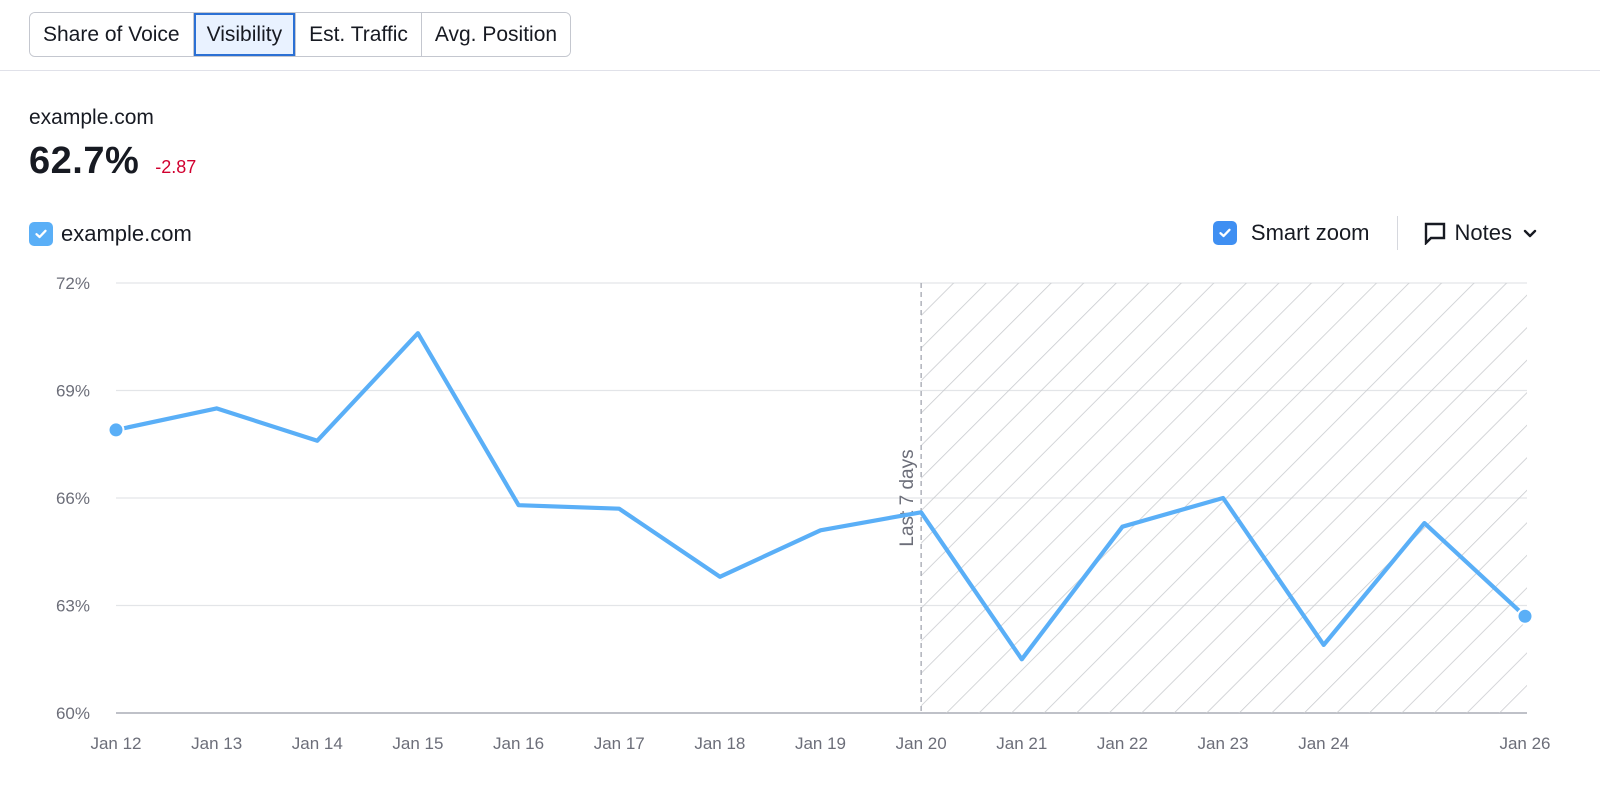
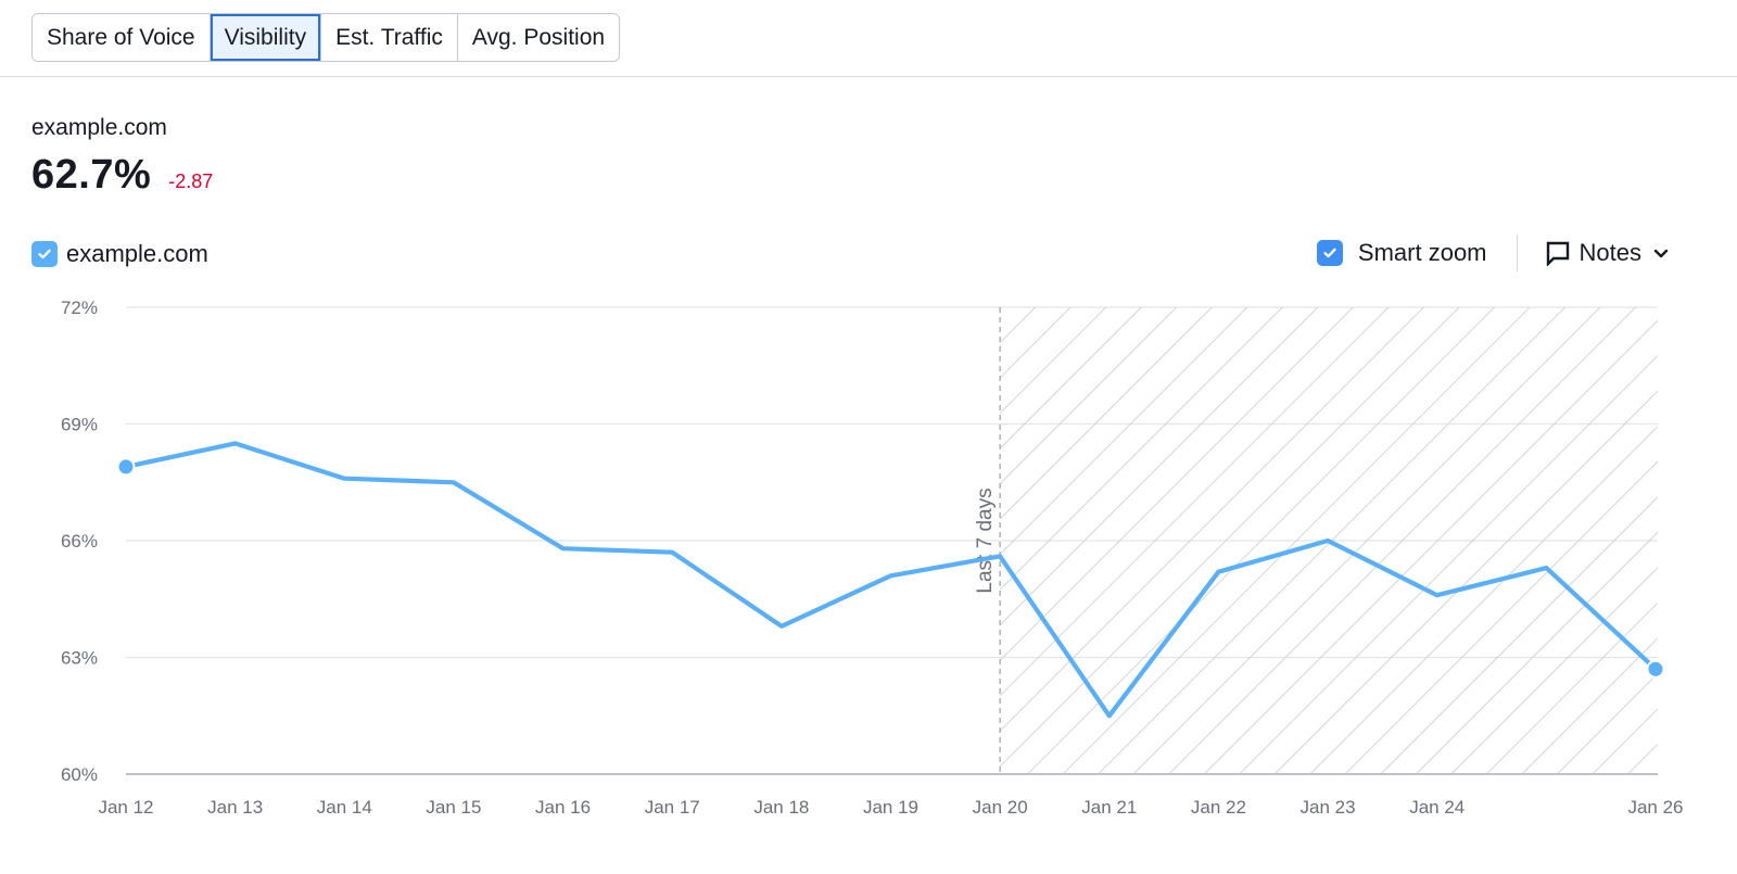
Jan 15: 70.6% -> 67.5%
Jan 24: 61.9% -> 64.6%
